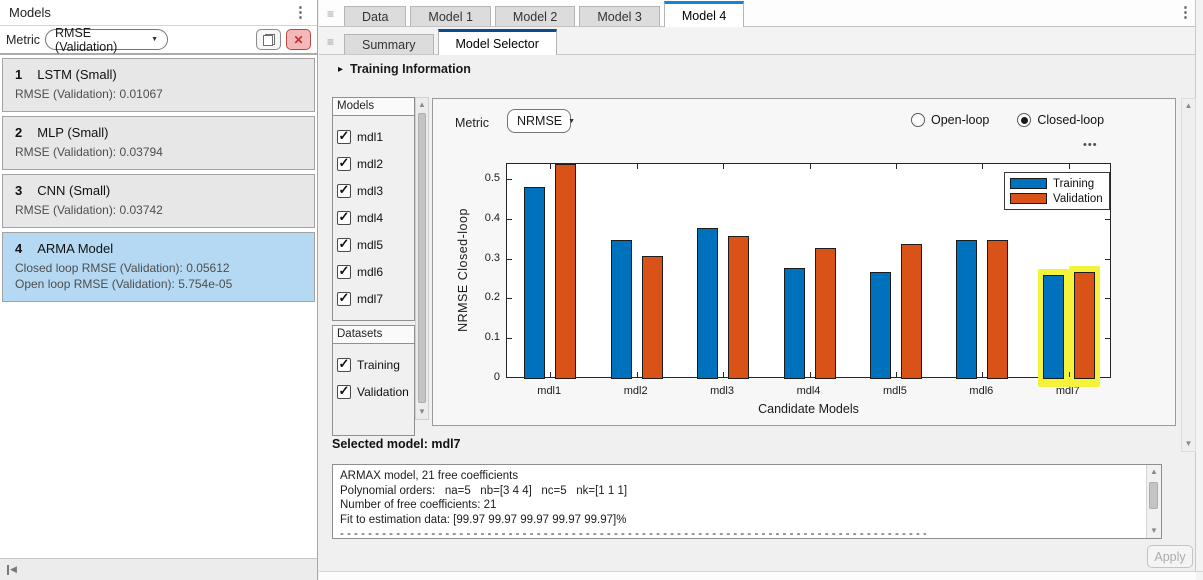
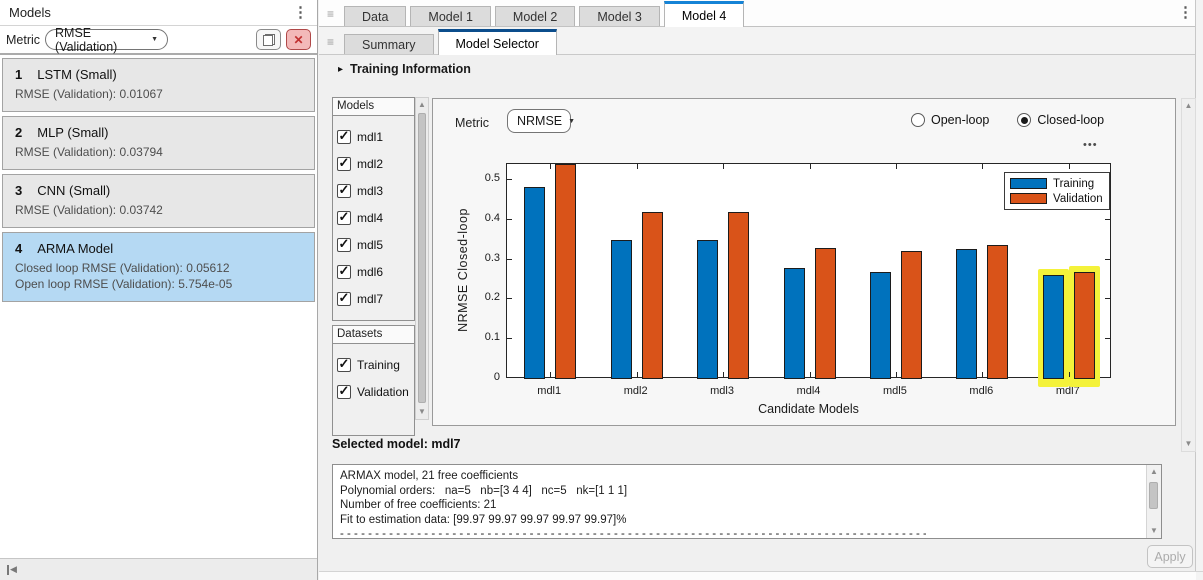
Validation/mdl2: 0.31 -> 0.42
Training/mdl3: 0.38 -> 0.35
Validation/mdl3: 0.36 -> 0.42
Validation/mdl5: 0.34 -> 0.32
Training/mdl6: 0.35 -> 0.33
Validation/mdl6: 0.35 -> 0.34
